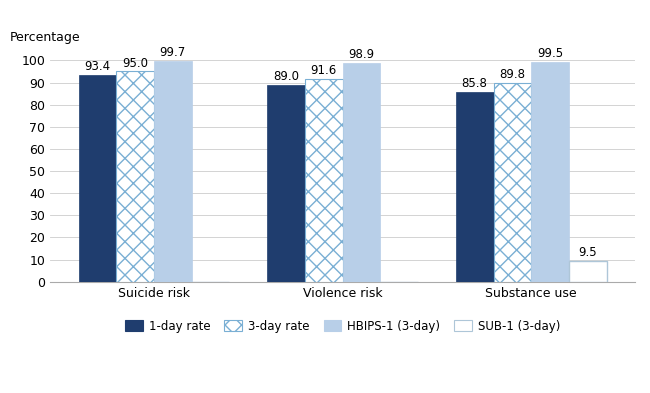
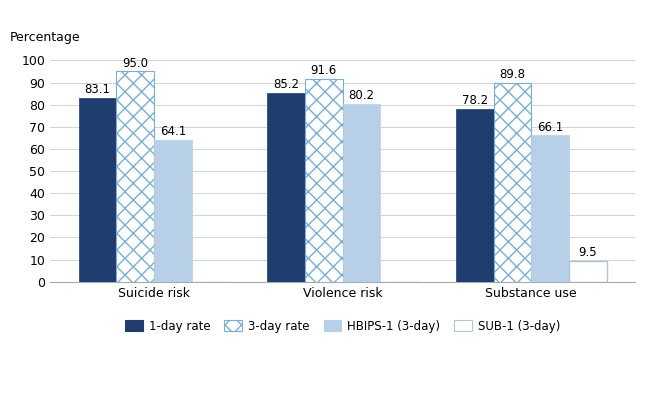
1-day rate/Suicide risk: 93.4 -> 83.1
HBIPS-1 (3-day)/Suicide risk: 99.7 -> 64.1
1-day rate/Violence risk: 89.0 -> 85.2
HBIPS-1 (3-day)/Violence risk: 98.9 -> 80.2
1-day rate/Substance use: 85.8 -> 78.2
HBIPS-1 (3-day)/Substance use: 99.5 -> 66.1
